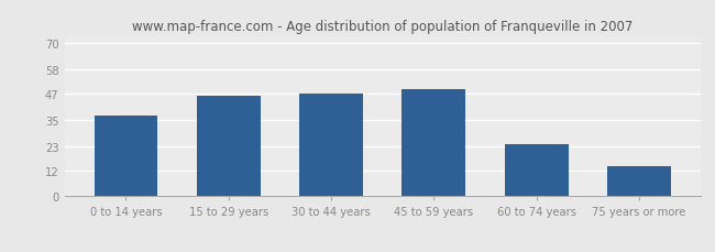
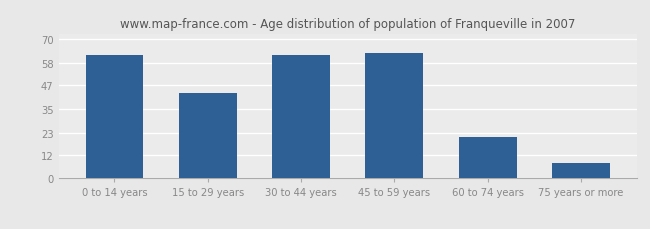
0 to 14 years: 37 -> 62
15 to 29 years: 46 -> 43
30 to 44 years: 47 -> 62
45 to 59 years: 49 -> 63
60 to 74 years: 24 -> 21
75 years or more: 14 -> 8
